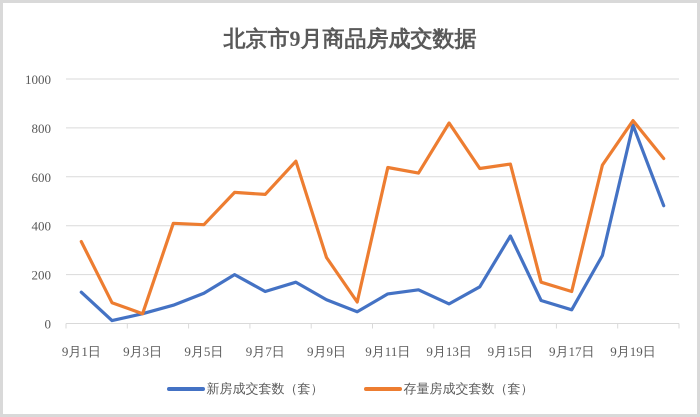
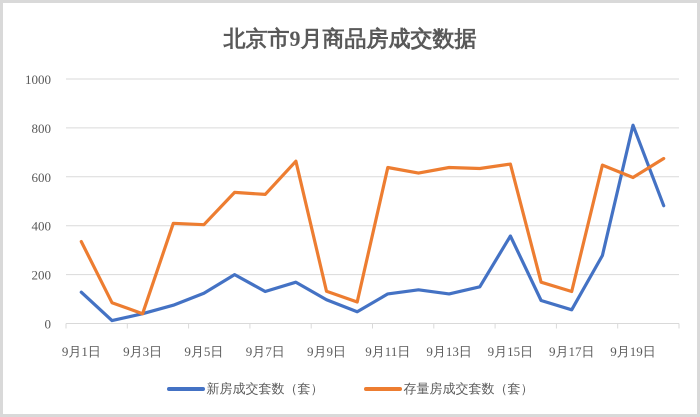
存量房成交套数（套）/9月9日: 270 -> 130
新房成交套数（套）/9月13日: 80 -> 120
存量房成交套数（套）/9月13日: 820 -> 640
存量房成交套数（套）/9月19日: 830 -> 600
